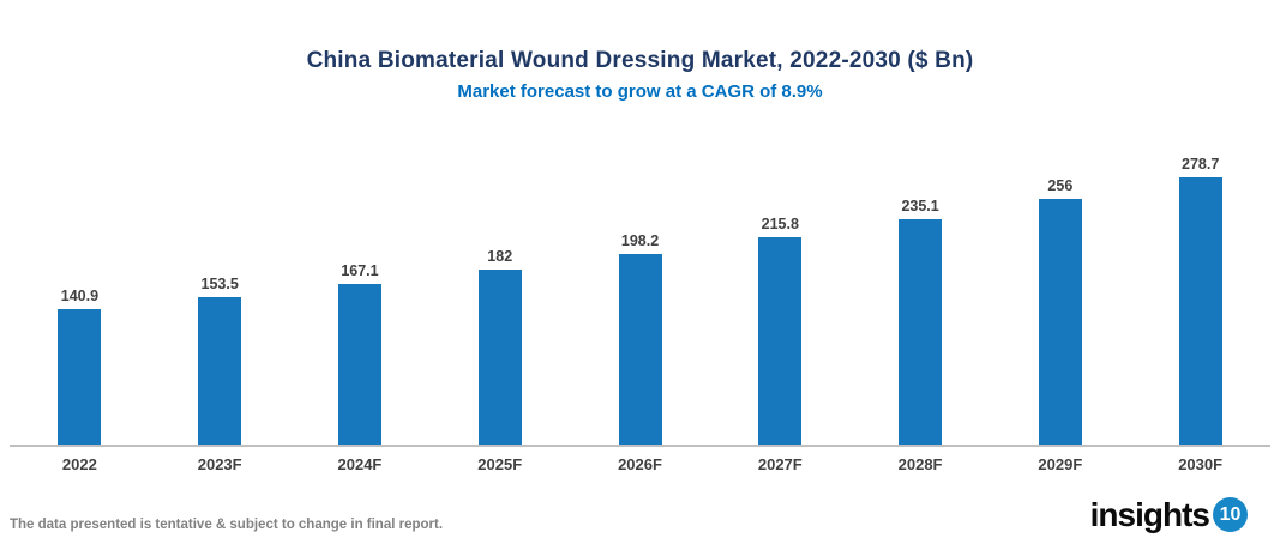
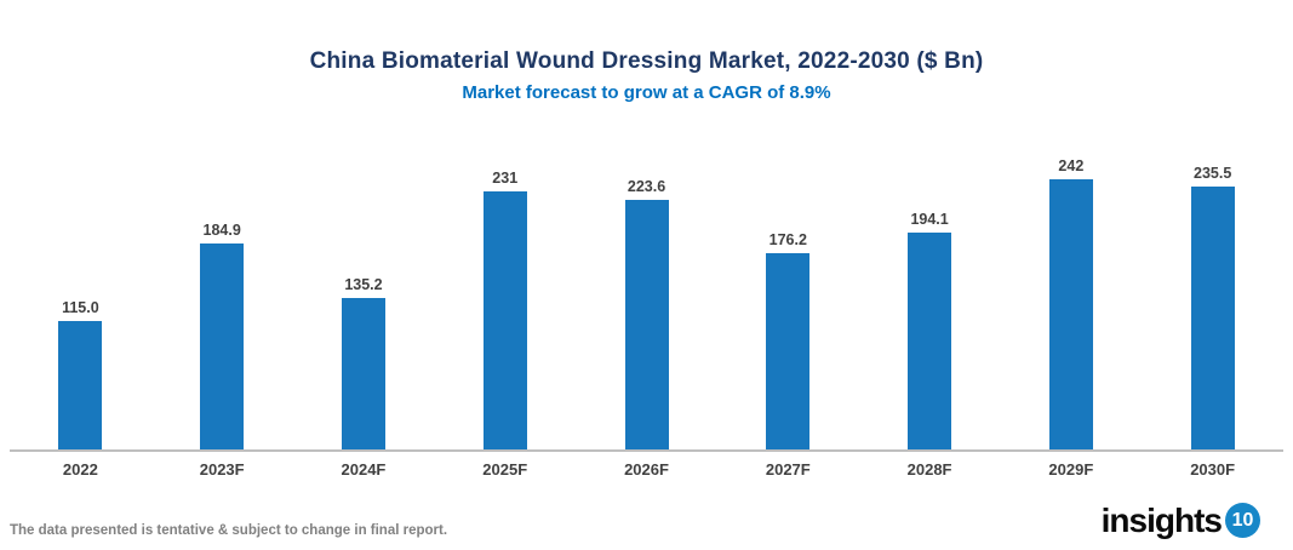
2022: 140.9 -> 115.0
2023F: 153.5 -> 184.9
2024F: 167.1 -> 135.2
2025F: 182 -> 231
2026F: 198.2 -> 223.6
2027F: 215.8 -> 176.2
2028F: 235.1 -> 194.1
2029F: 256 -> 242
2030F: 278.7 -> 235.5
